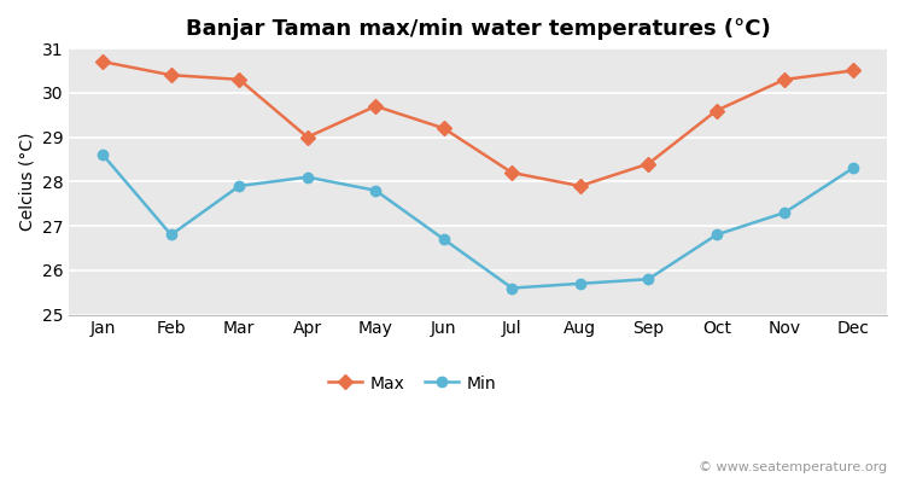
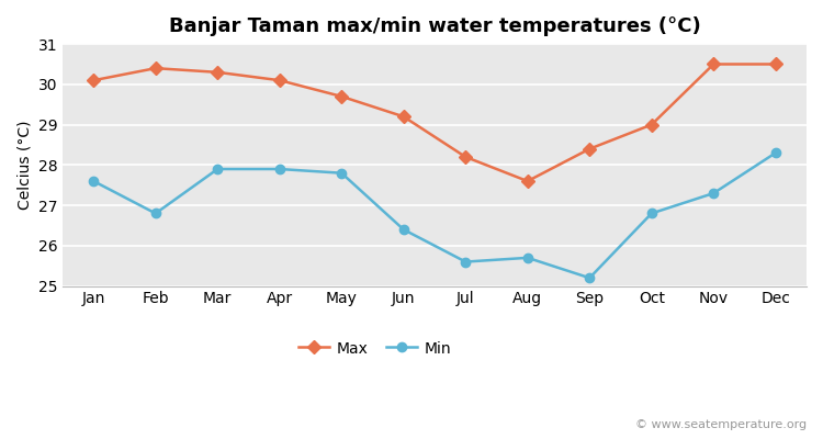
Max/Jan: 30.7 -> 30.1
Min/Jan: 28.6 -> 27.6
Max/Apr: 29.0 -> 30.1
Min/Apr: 28.1 -> 27.9
Min/Jun: 26.7 -> 26.4
Max/Aug: 27.9 -> 27.6
Min/Sep: 25.8 -> 25.2
Max/Oct: 29.6 -> 29.0
Max/Nov: 30.3 -> 30.5
